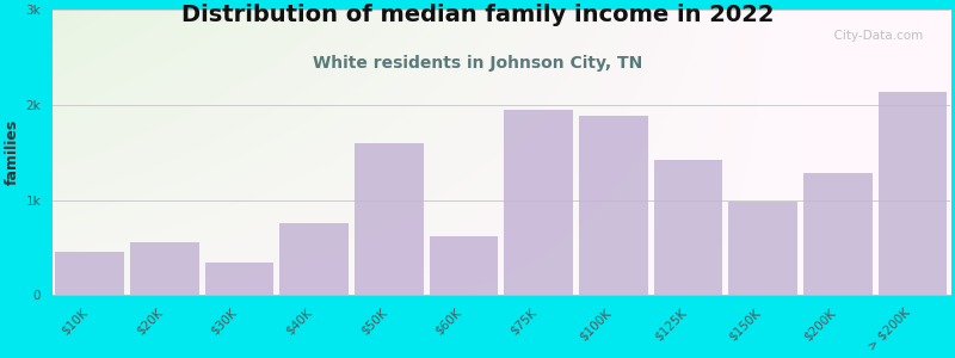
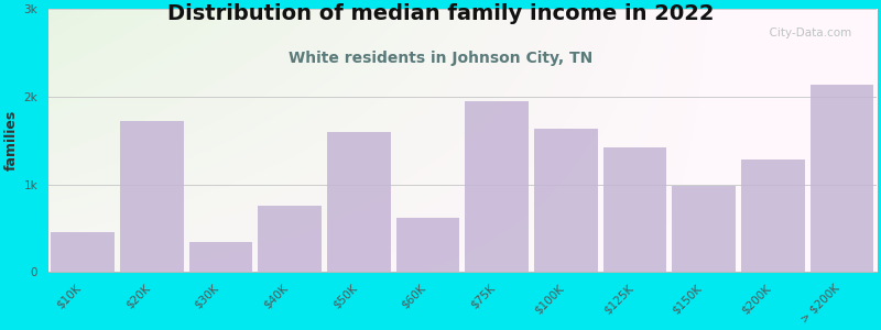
$20K: 0.56k -> 1.72k
$100K: 1.88k -> 1.64k
